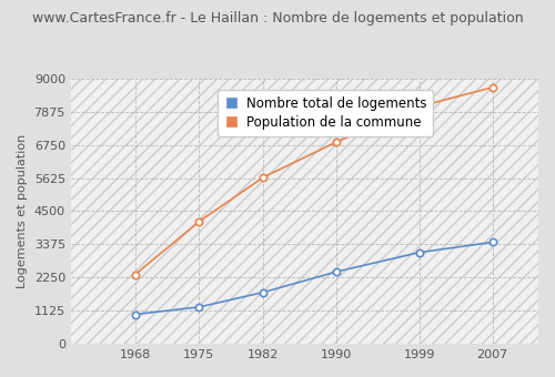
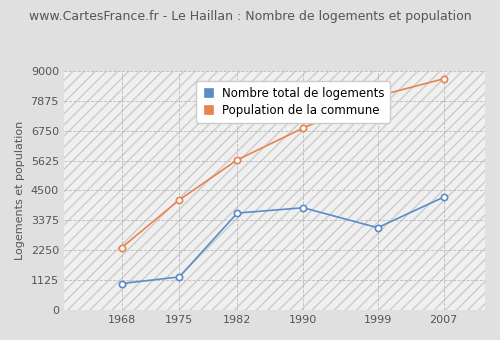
Nombre total de logements/1982: 1750 -> 3650
Nombre total de logements/1990: 2450 -> 3850
Nombre total de logements/2007: 3450 -> 4250
